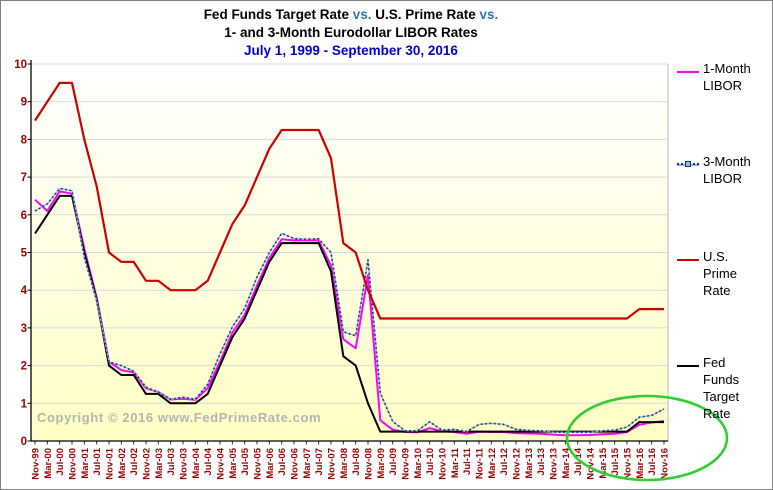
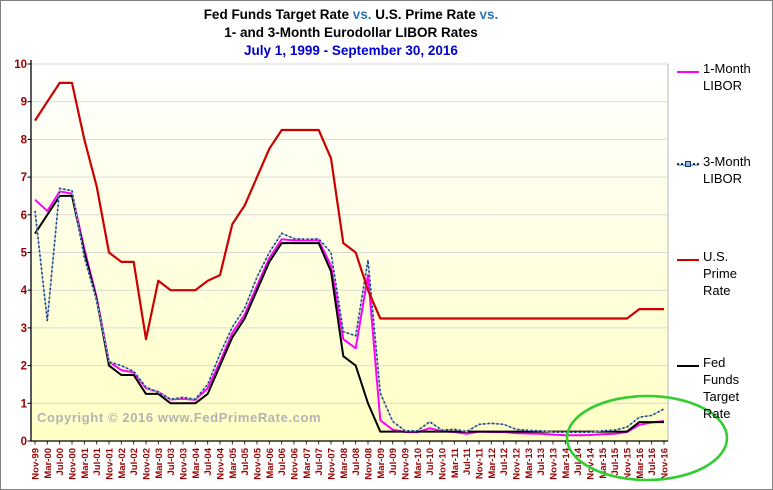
3-Month LIBOR/Mar-00: 6.3 -> 3.2
U.S. Prime Rate/Nov-02: 4.2 -> 2.7
U.S. Prime Rate/Nov-04: 5.0 -> 4.4
